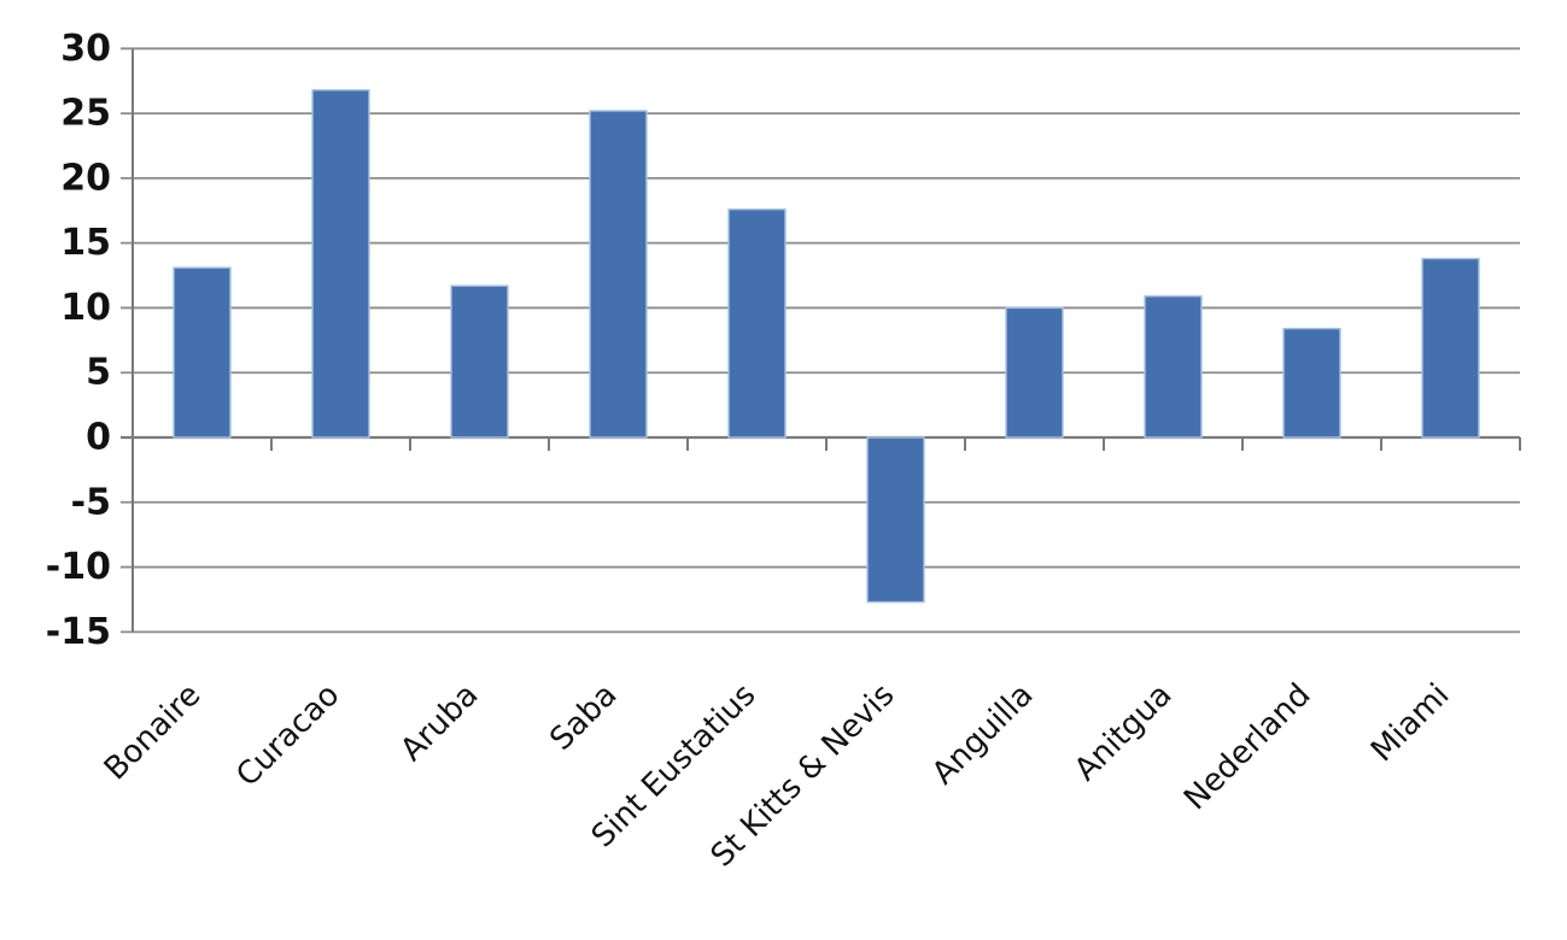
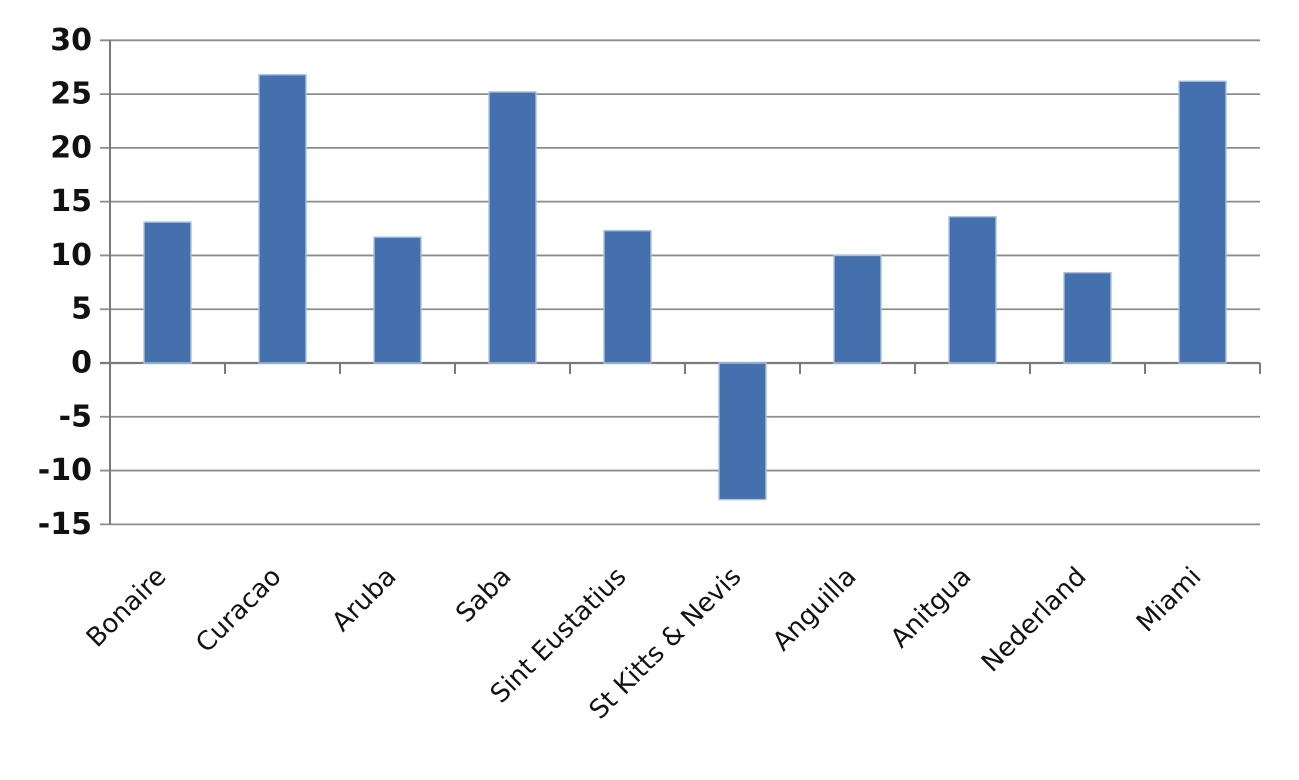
Sint Eustatius: 17.6 -> 12.3
Anitgua: 10.9 -> 13.6
Miami: 13.8 -> 26.2
